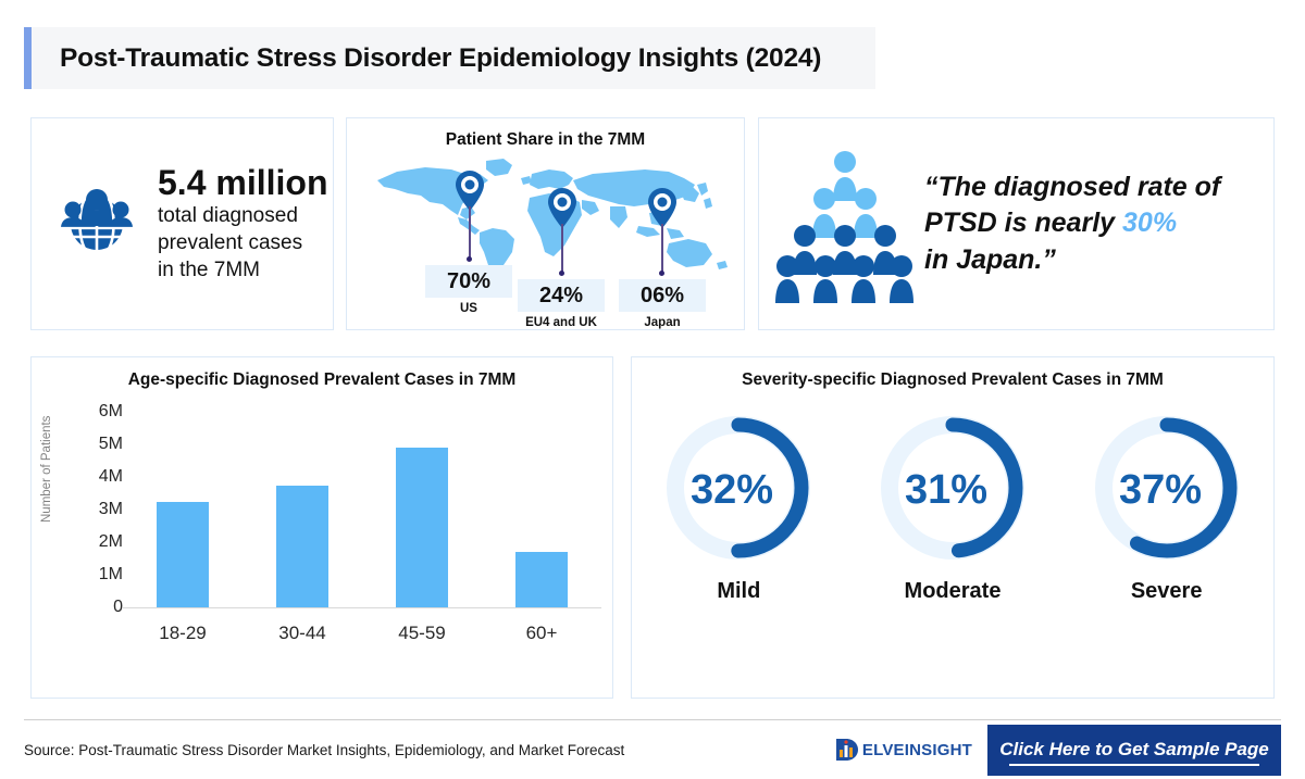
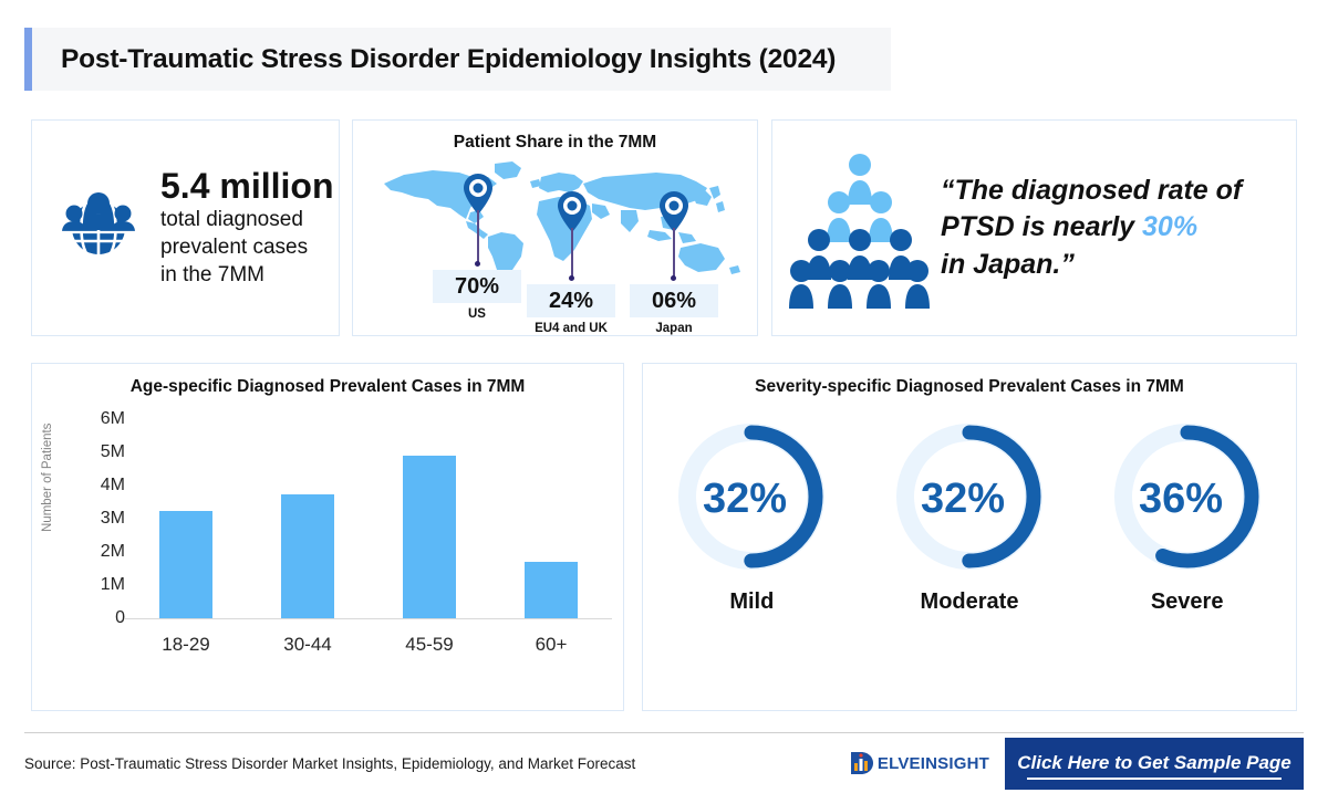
Severity-specific Diagnosed Prevalent Cases in 7MM/Moderate: 31% -> 32%
Severity-specific Diagnosed Prevalent Cases in 7MM/Severe: 37% -> 36%
